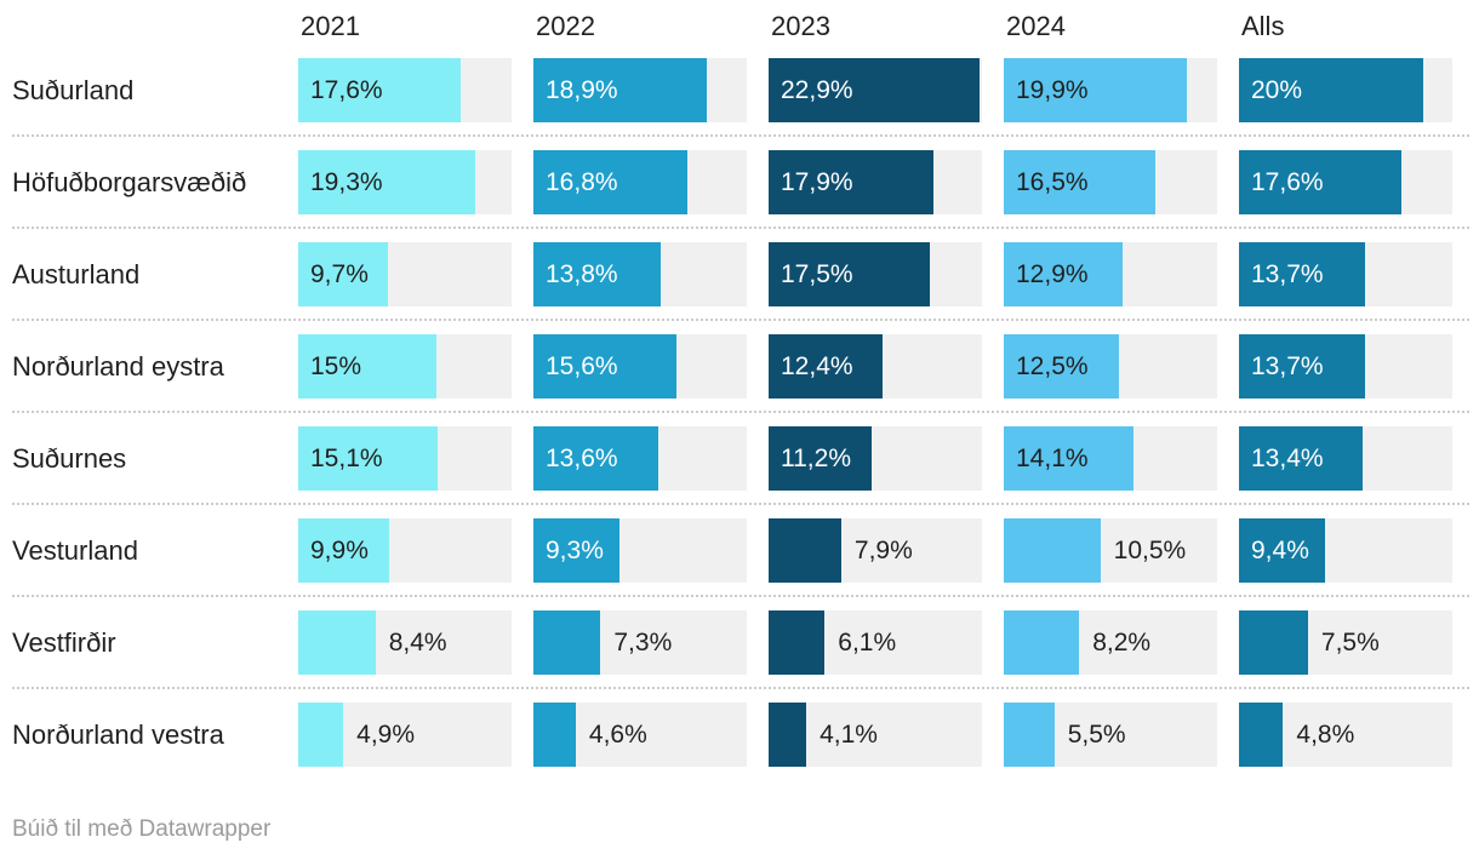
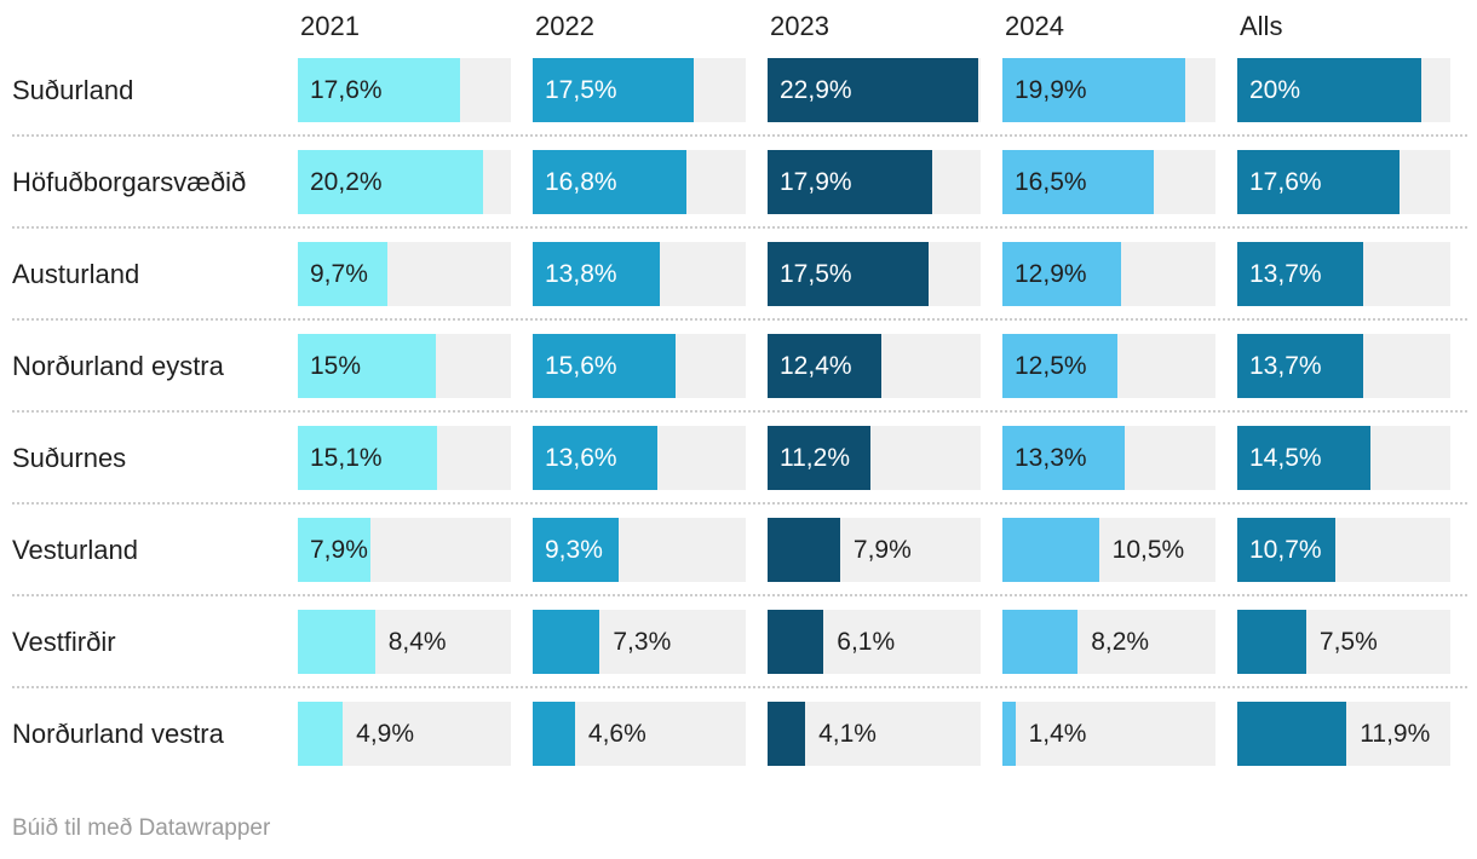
2022/Suðurland: 18,9% -> 17,5%
2021/Höfuðborgarsvæðið: 19,3% -> 20,2%
2024/Suðurnes: 14,1% -> 13,3%
Alls/Suðurnes: 13,4% -> 14,5%
2021/Vesturland: 9,9% -> 7,9%
Alls/Vesturland: 9,4% -> 10,7%
2024/Norðurland vestra: 5,5% -> 1,4%
Alls/Norðurland vestra: 4,8% -> 11,9%
